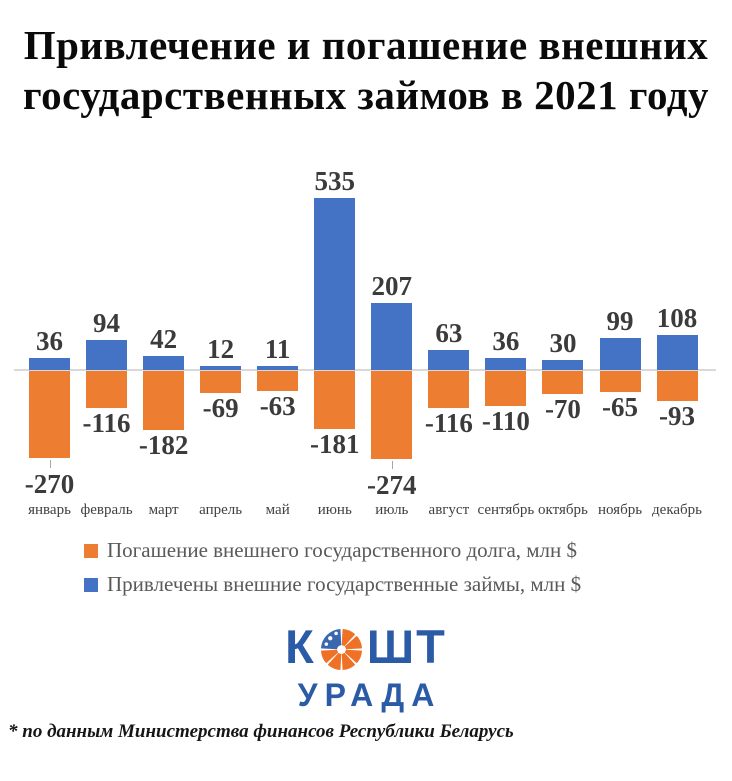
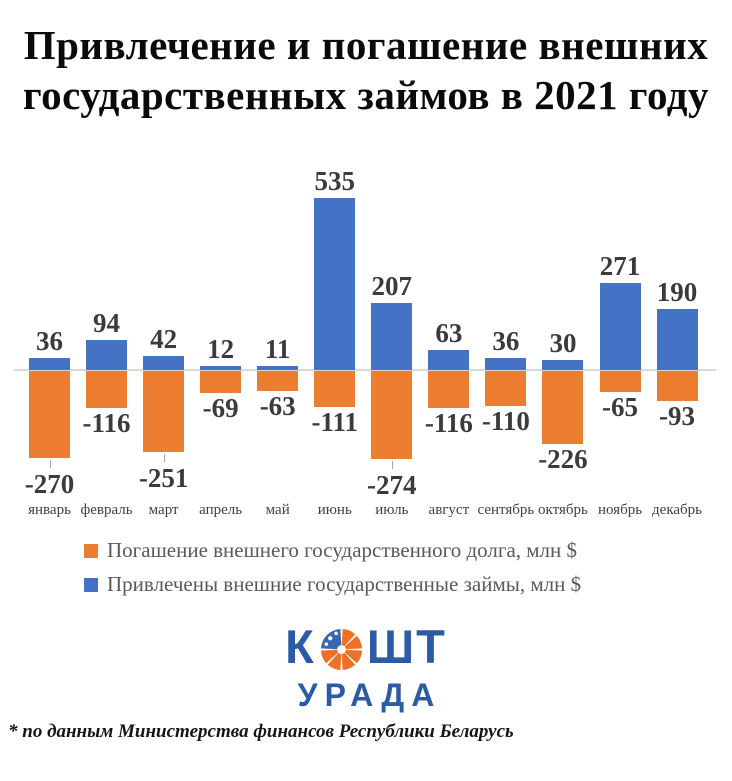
Погашение внешнего государственного долга, млн $/март: -182 -> -251
Погашение внешнего государственного долга, млн $/июнь: -181 -> -111
Погашение внешнего государственного долга, млн $/октябрь: -70 -> -226
Привлечены внешние государственные займы, млн $/ноябрь: 99 -> 271
Привлечены внешние государственные займы, млн $/декабрь: 108 -> 190
